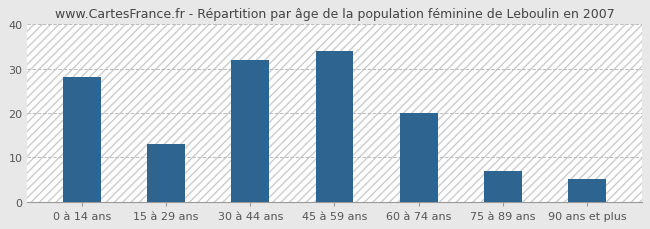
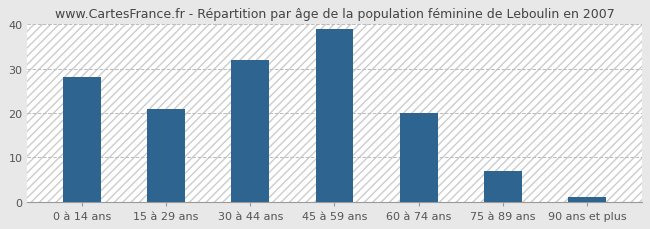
15 à 29 ans: 13 -> 21
45 à 59 ans: 34 -> 39
90 ans et plus: 5 -> 1
